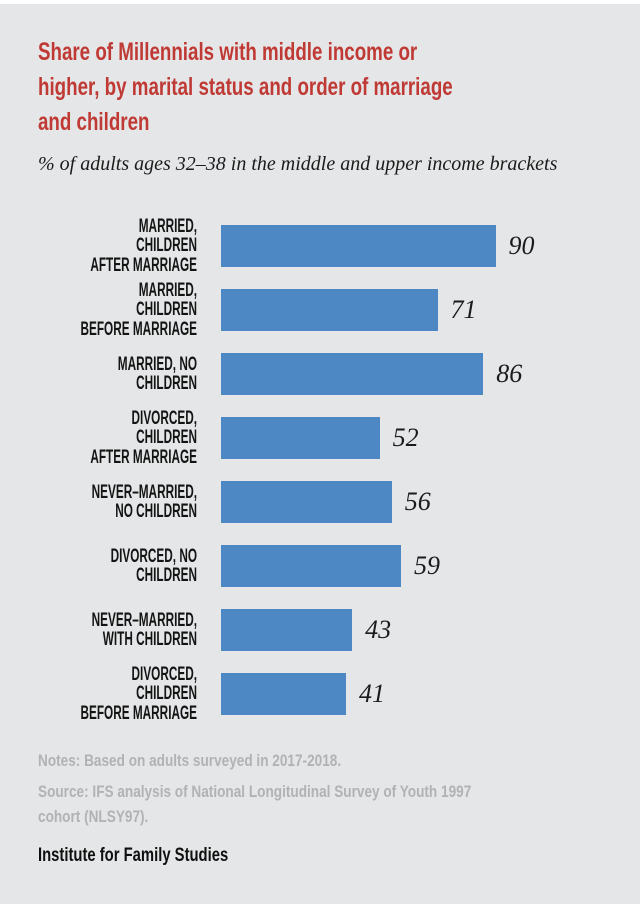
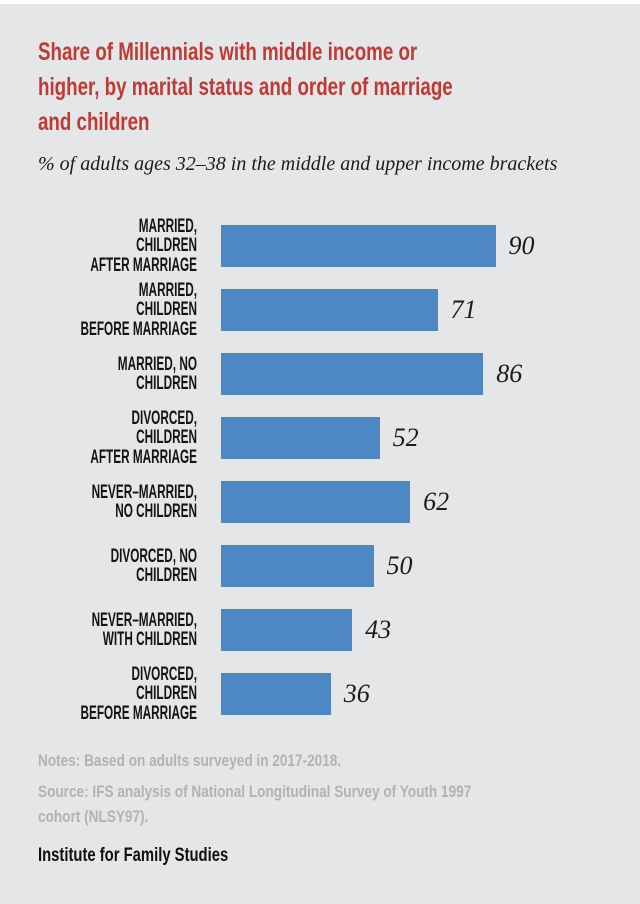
NEVER–MARRIED, NO CHILDREN: 56 -> 62
DIVORCED, NO CHILDREN: 59 -> 50
DIVORCED, CHILDREN BEFORE MARRIAGE: 41 -> 36
